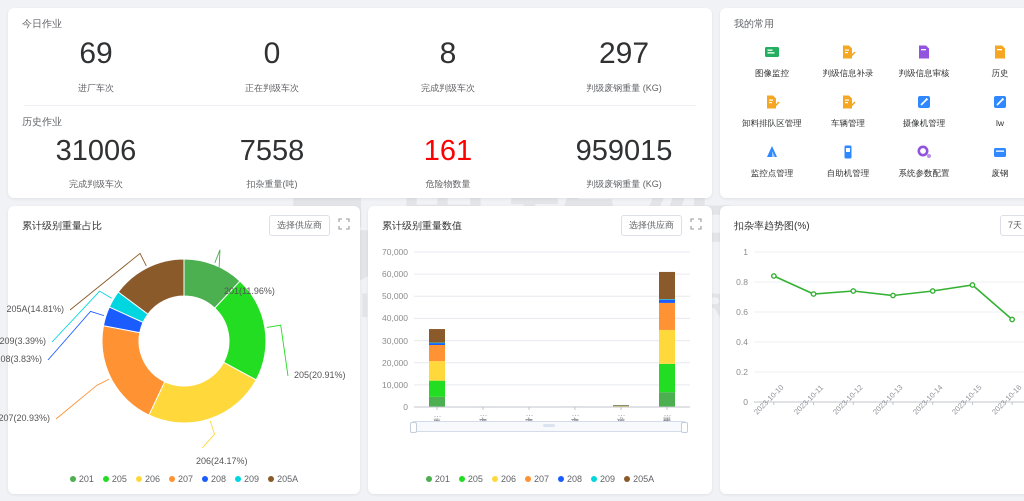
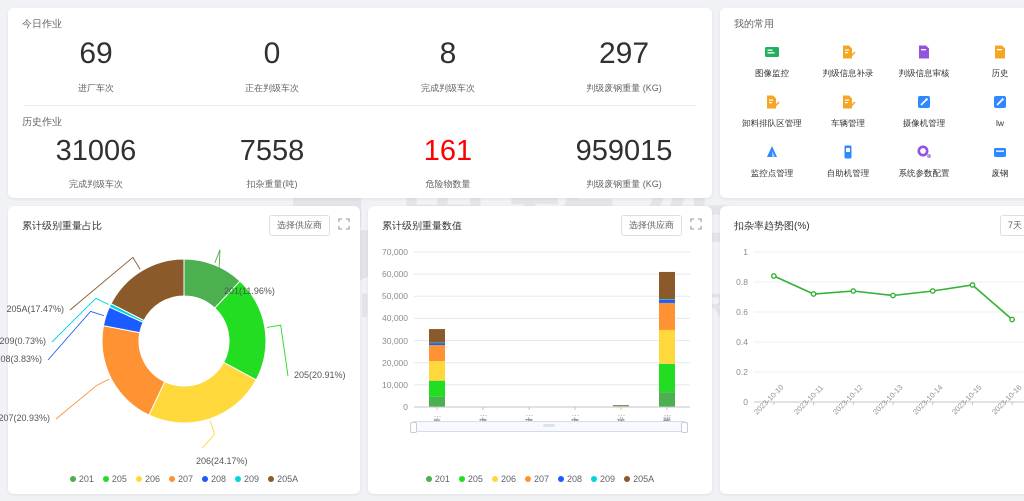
累计级别重量占比/209: 3.39 -> 0.73
累计级别重量占比/205A: 14.81 -> 17.47
